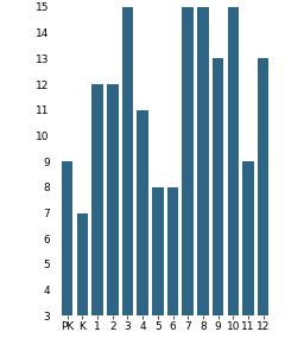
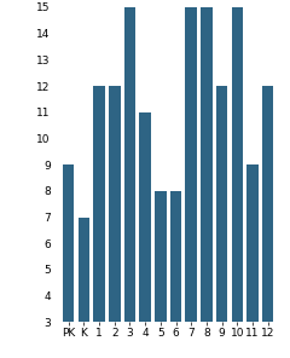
9: 13 -> 12
12: 13 -> 12
